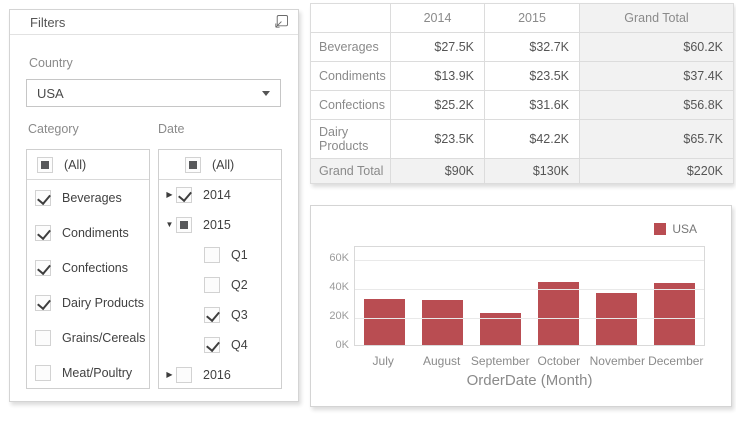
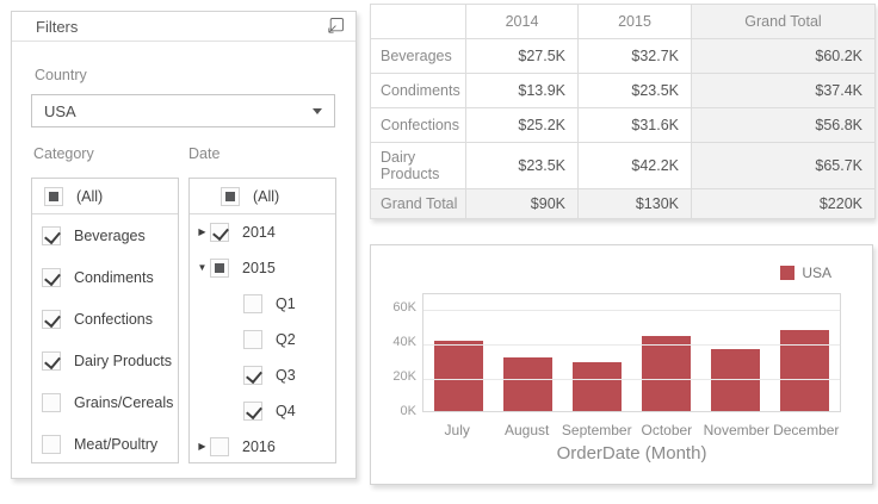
July: 32K -> 40K
September: 22K -> 28K
December: 43K -> 47K
